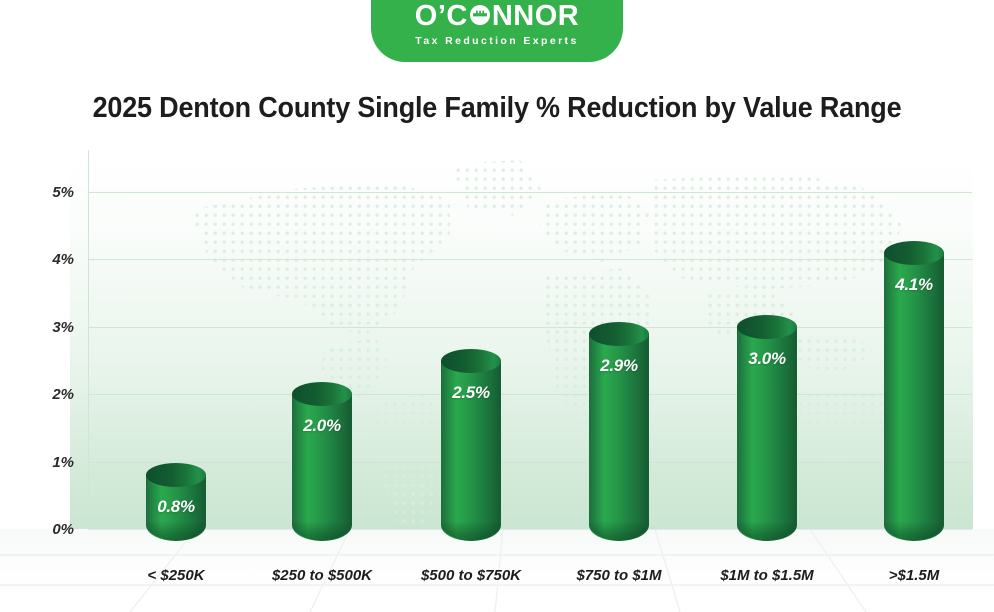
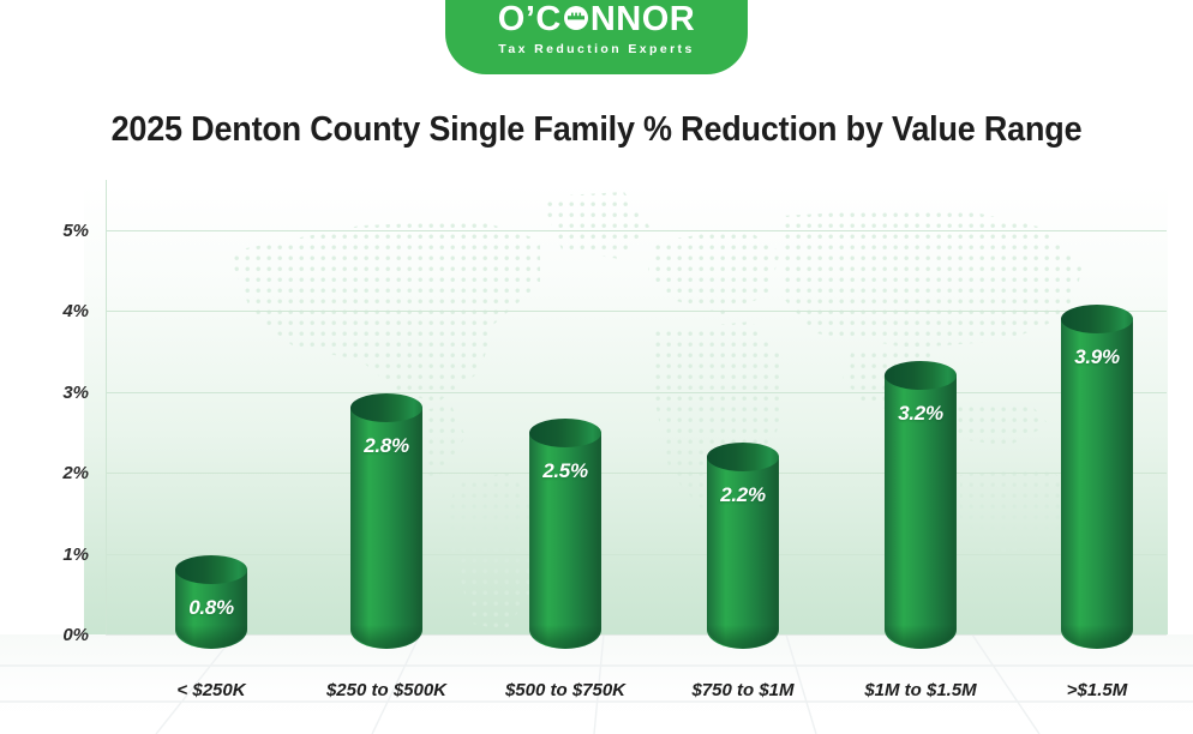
$250 to $500K: 2.0% -> 2.8%
$750 to $1M: 2.9% -> 2.2%
$1M to $1.5M: 3.0% -> 3.2%
>$1.5M: 4.1% -> 3.9%
